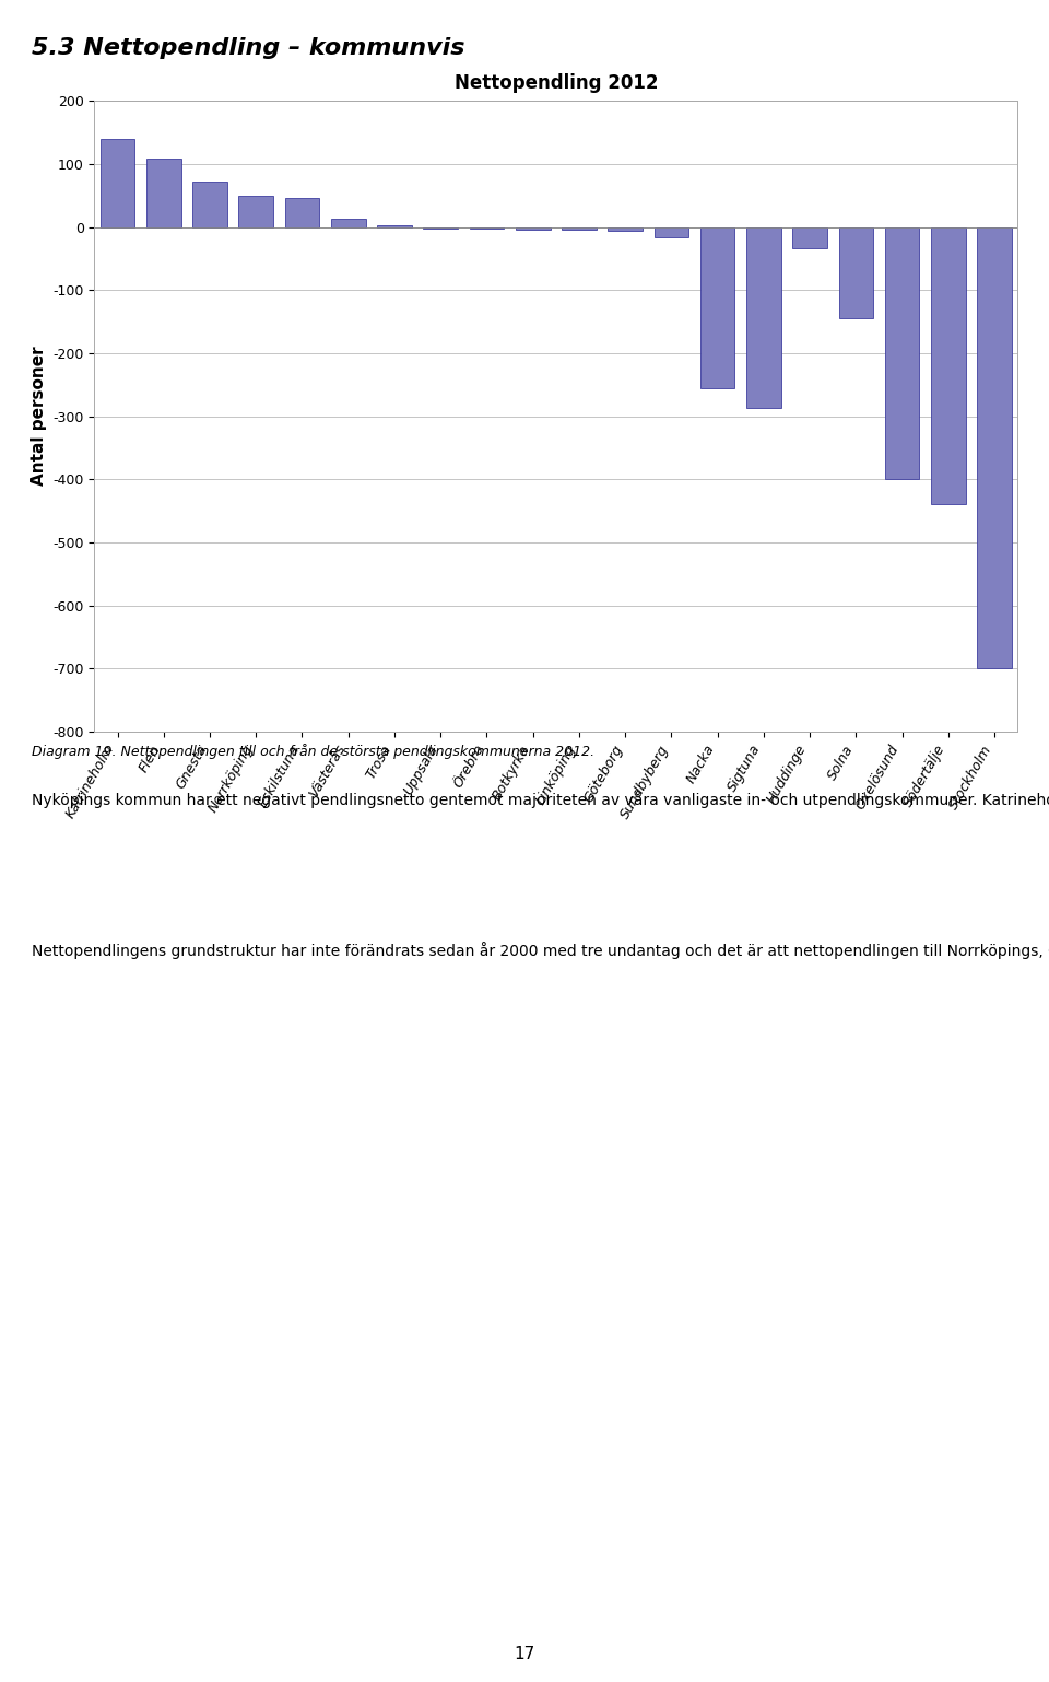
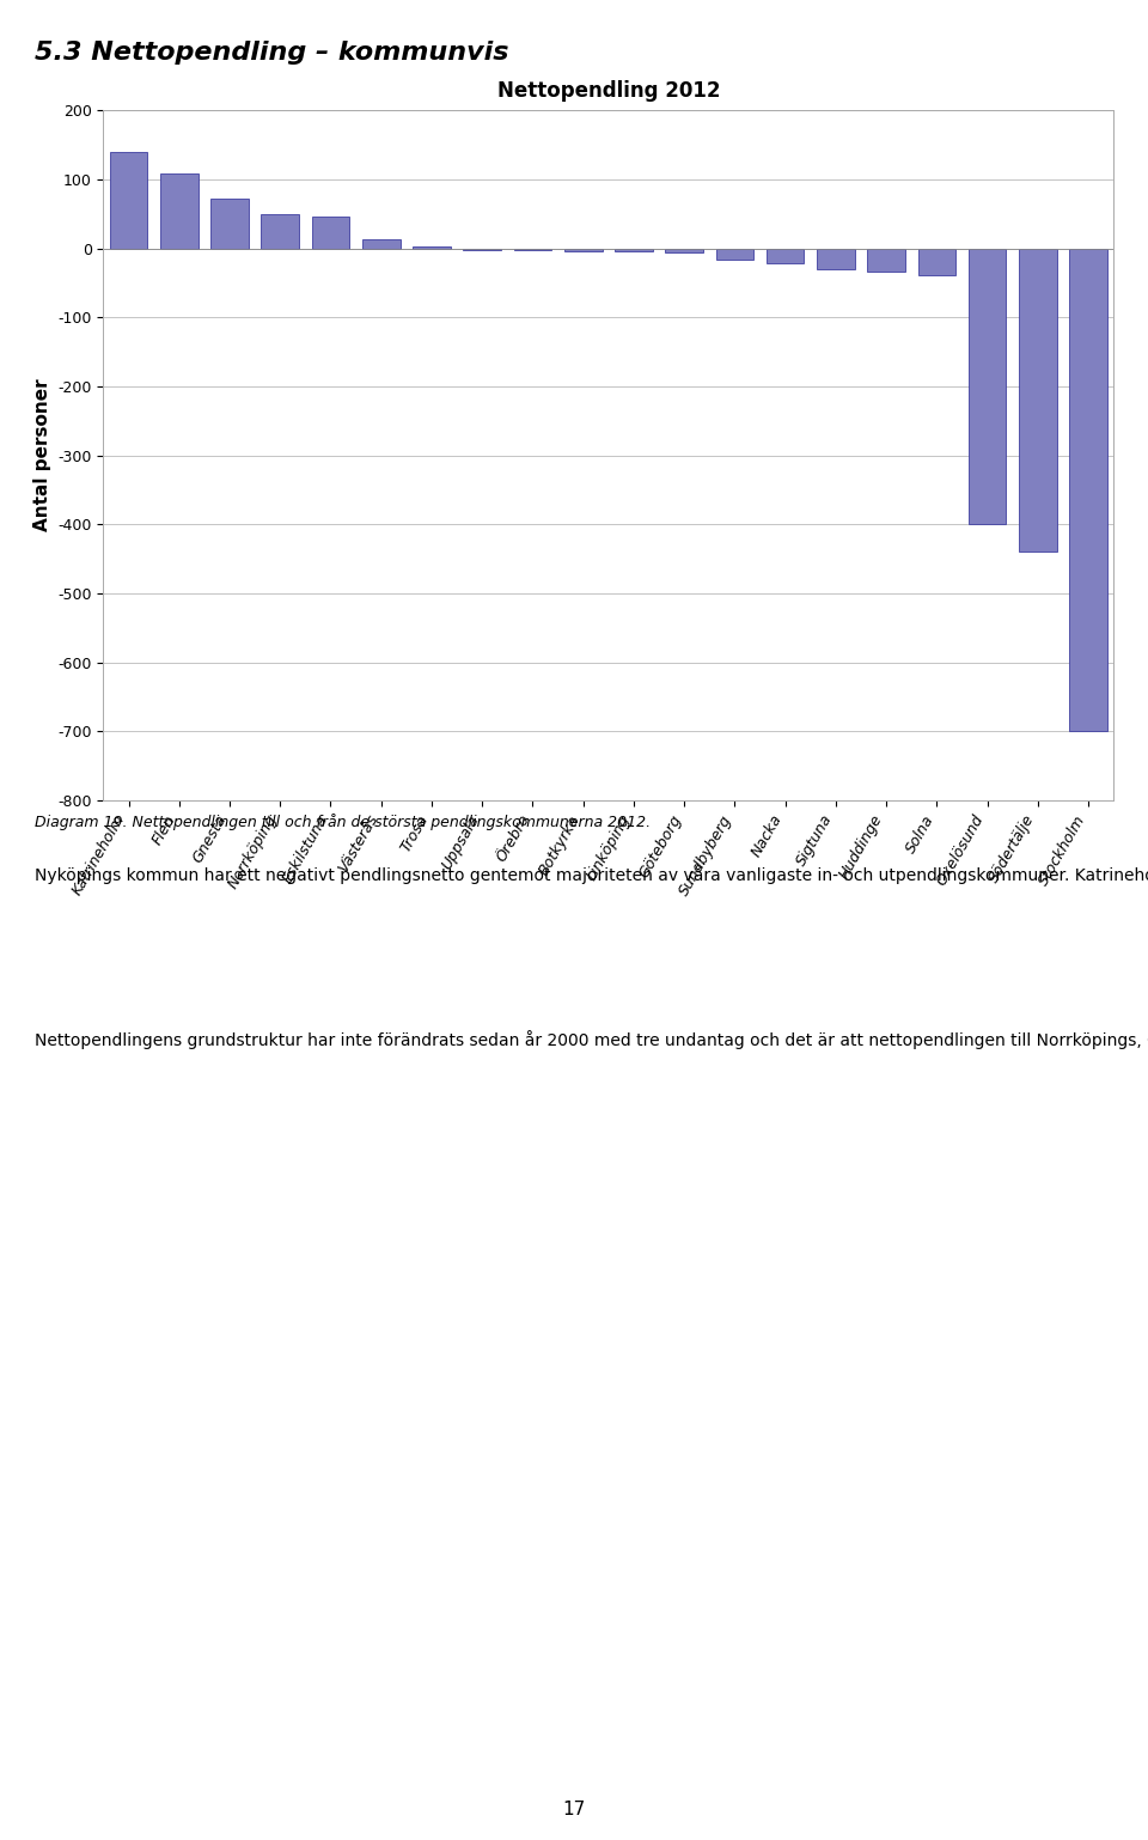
Nacka: -256 -> -21
Sigtuna: -286 -> -30
Solna: -144 -> -38
